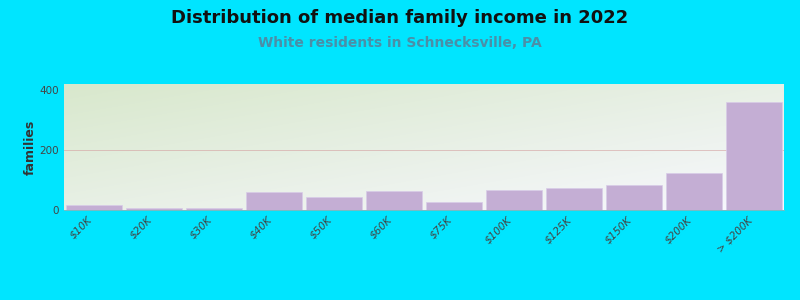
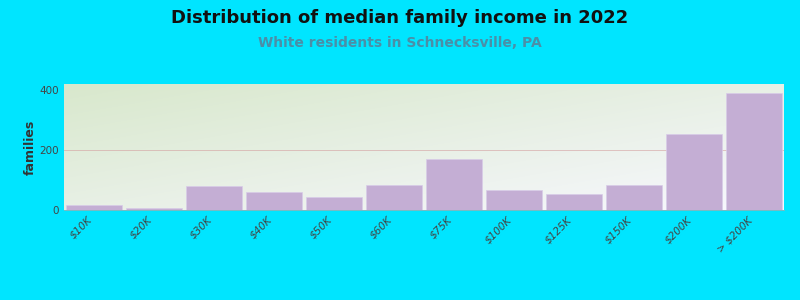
$30K: 8 -> 80
$60K: 65 -> 85
$75K: 28 -> 170
$125K: 75 -> 55
$200K: 125 -> 255
> $200K: 360 -> 390
